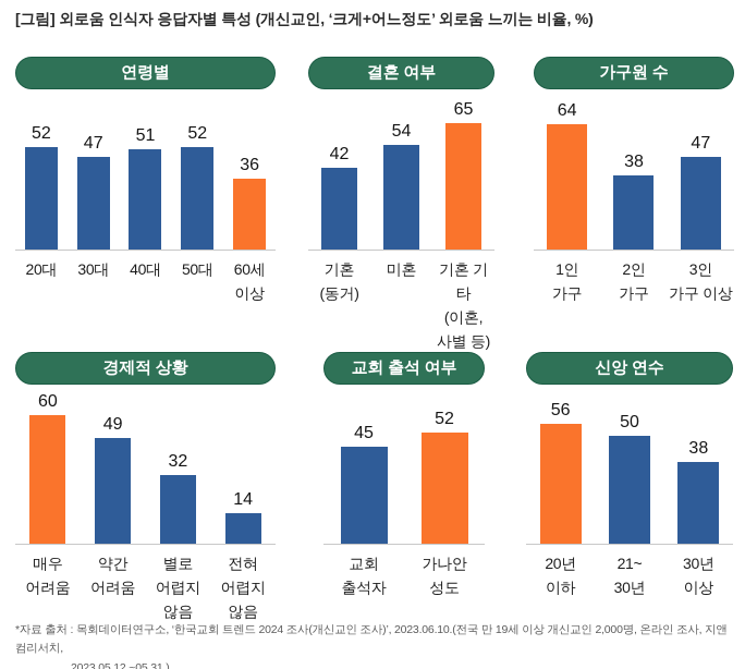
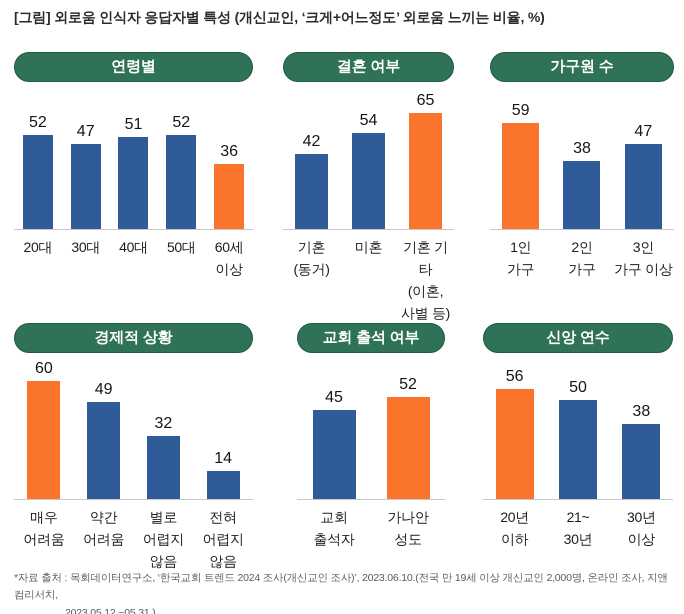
가구원 수/1인 가구: 64 -> 59
